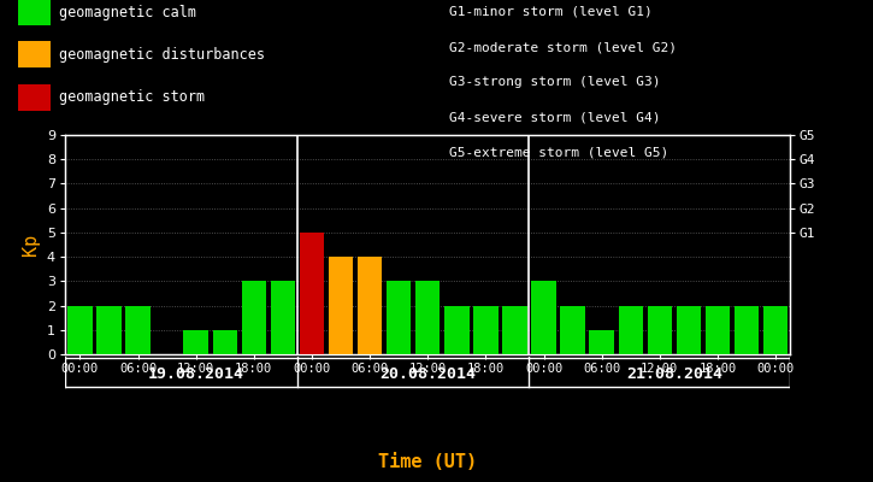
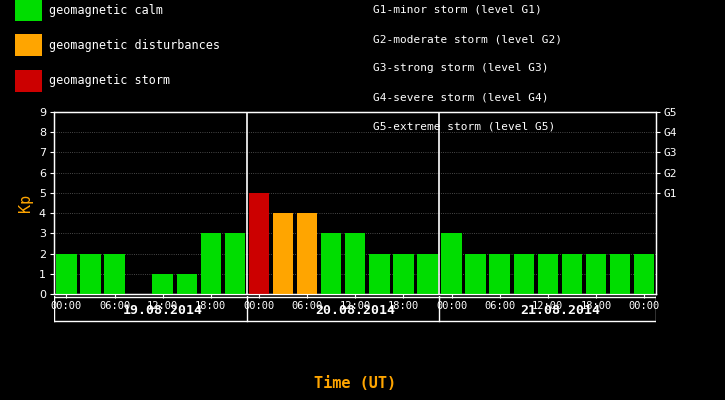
06:00: 1 -> 2
